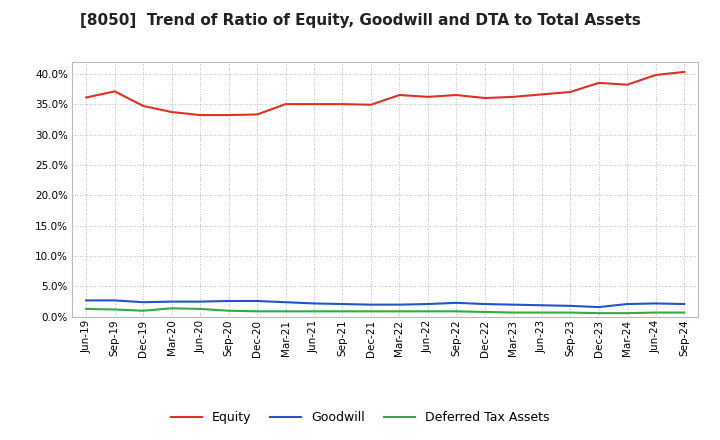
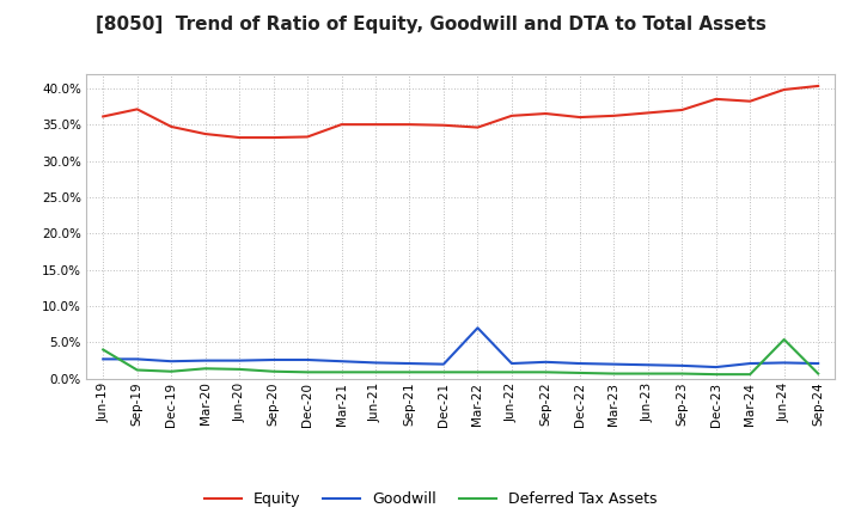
Deferred Tax Assets/Jun-19: 1.3% -> 4.0%
Equity/Mar-22: 36.5% -> 34.6%
Goodwill/Mar-22: 2.0% -> 7.0%
Deferred Tax Assets/Jun-24: 0.7% -> 5.4%
